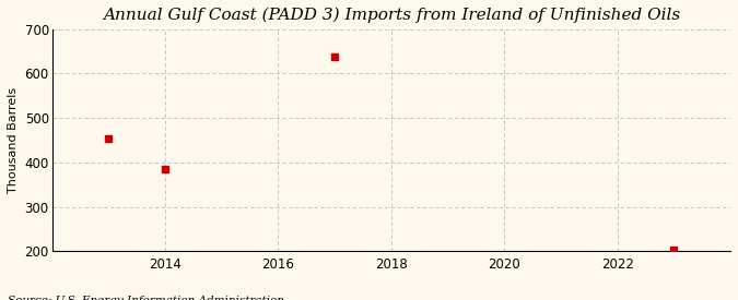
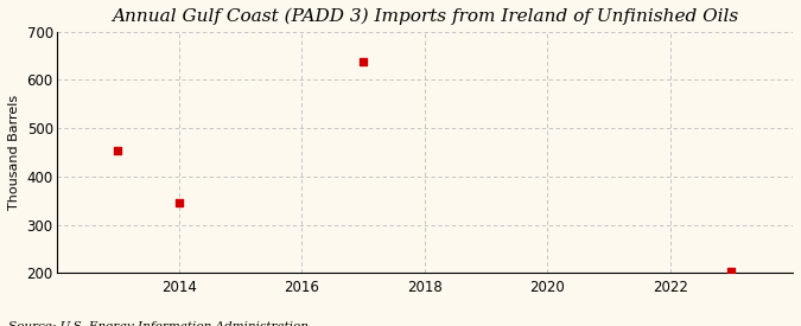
2014: 384 -> 345
